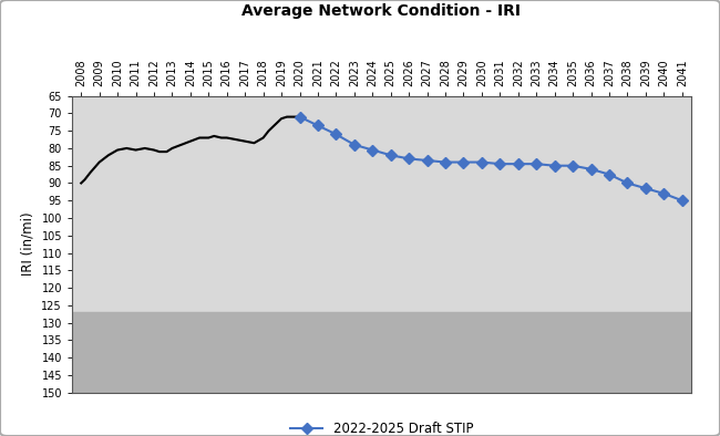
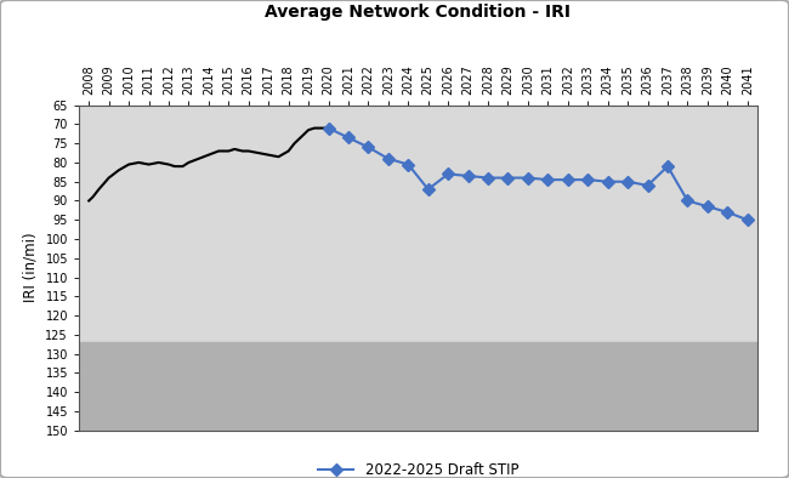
2022-2025 Draft STIP/2025: 82.0 -> 87.0
2022-2025 Draft STIP/2037: 87.5 -> 81.0
